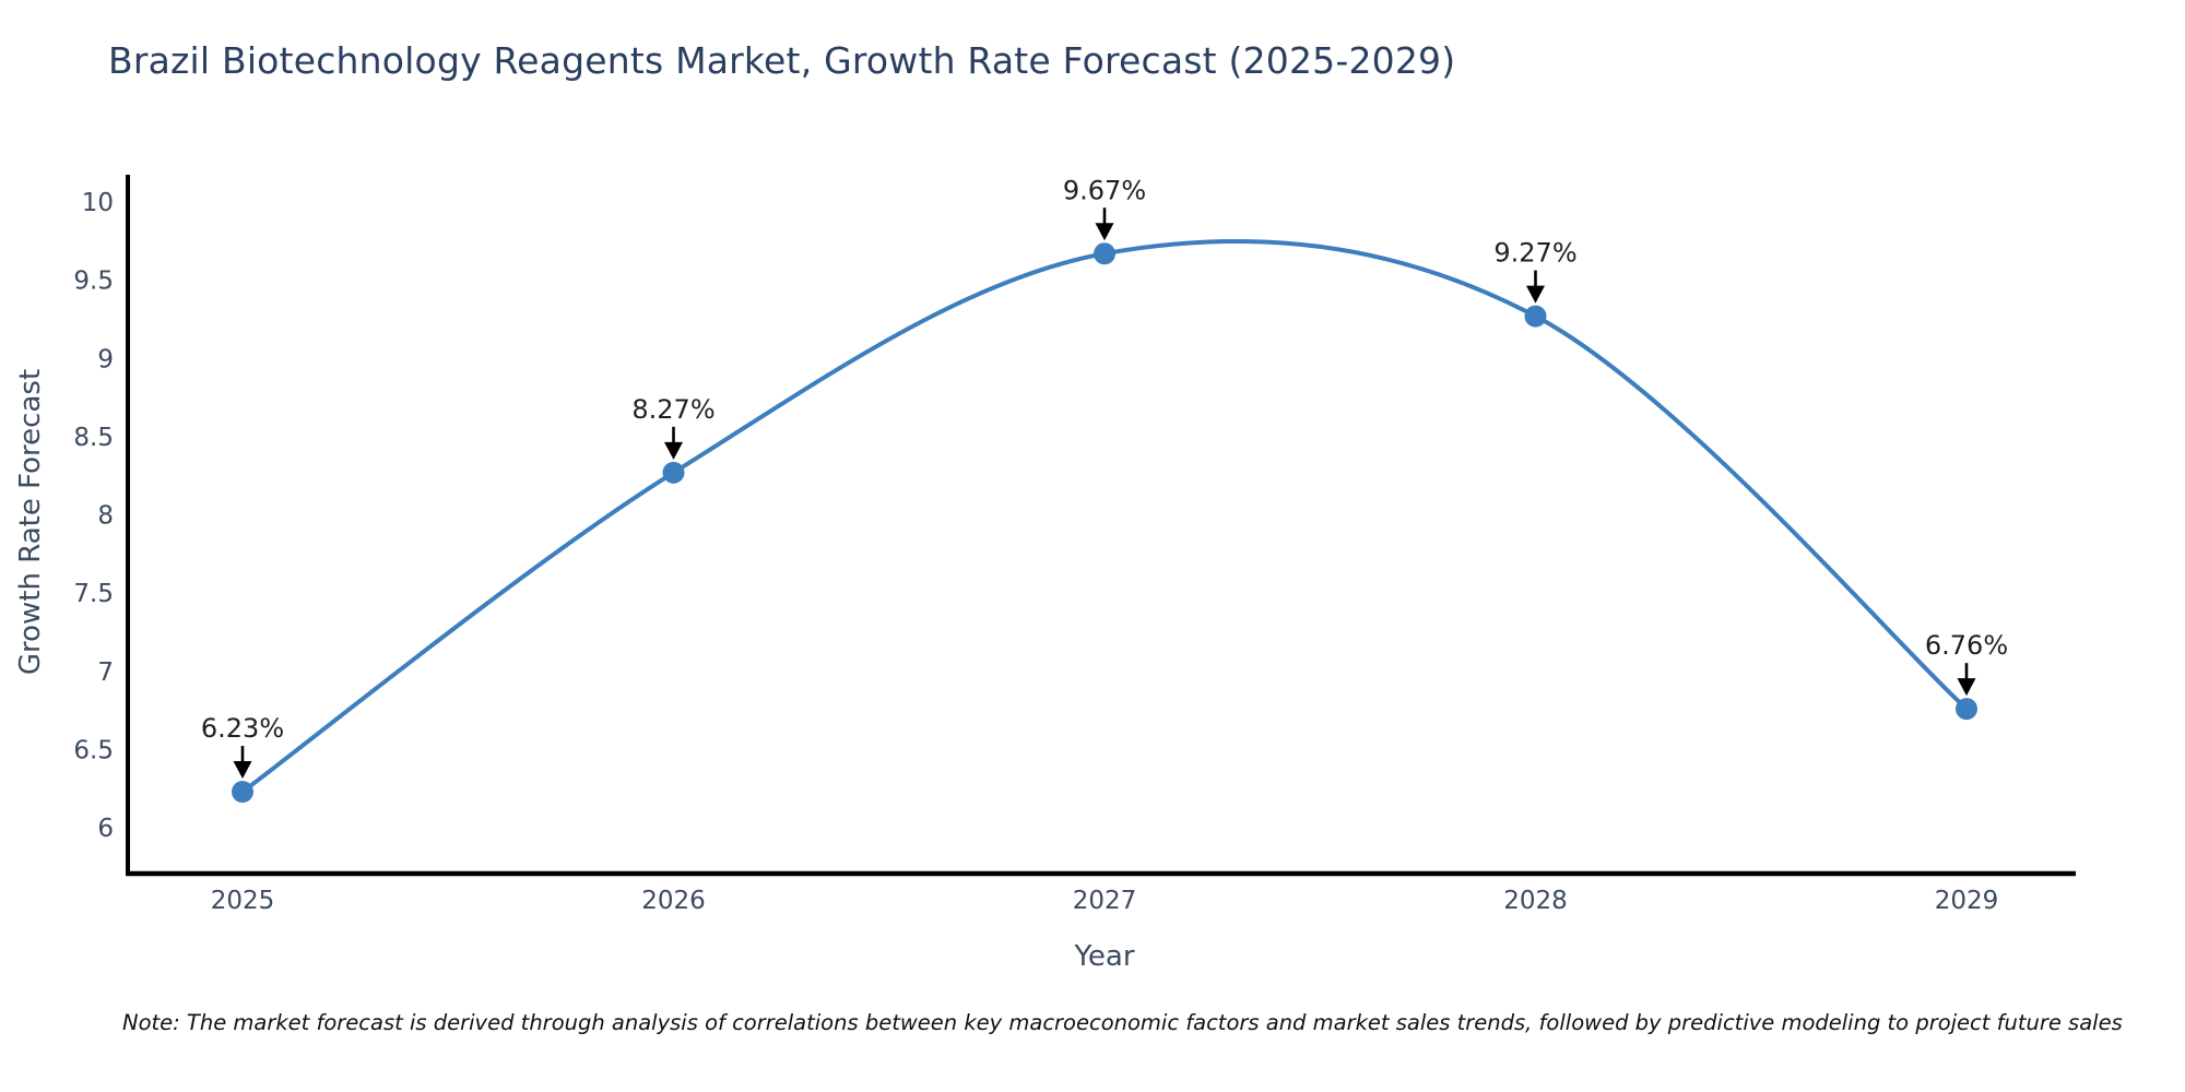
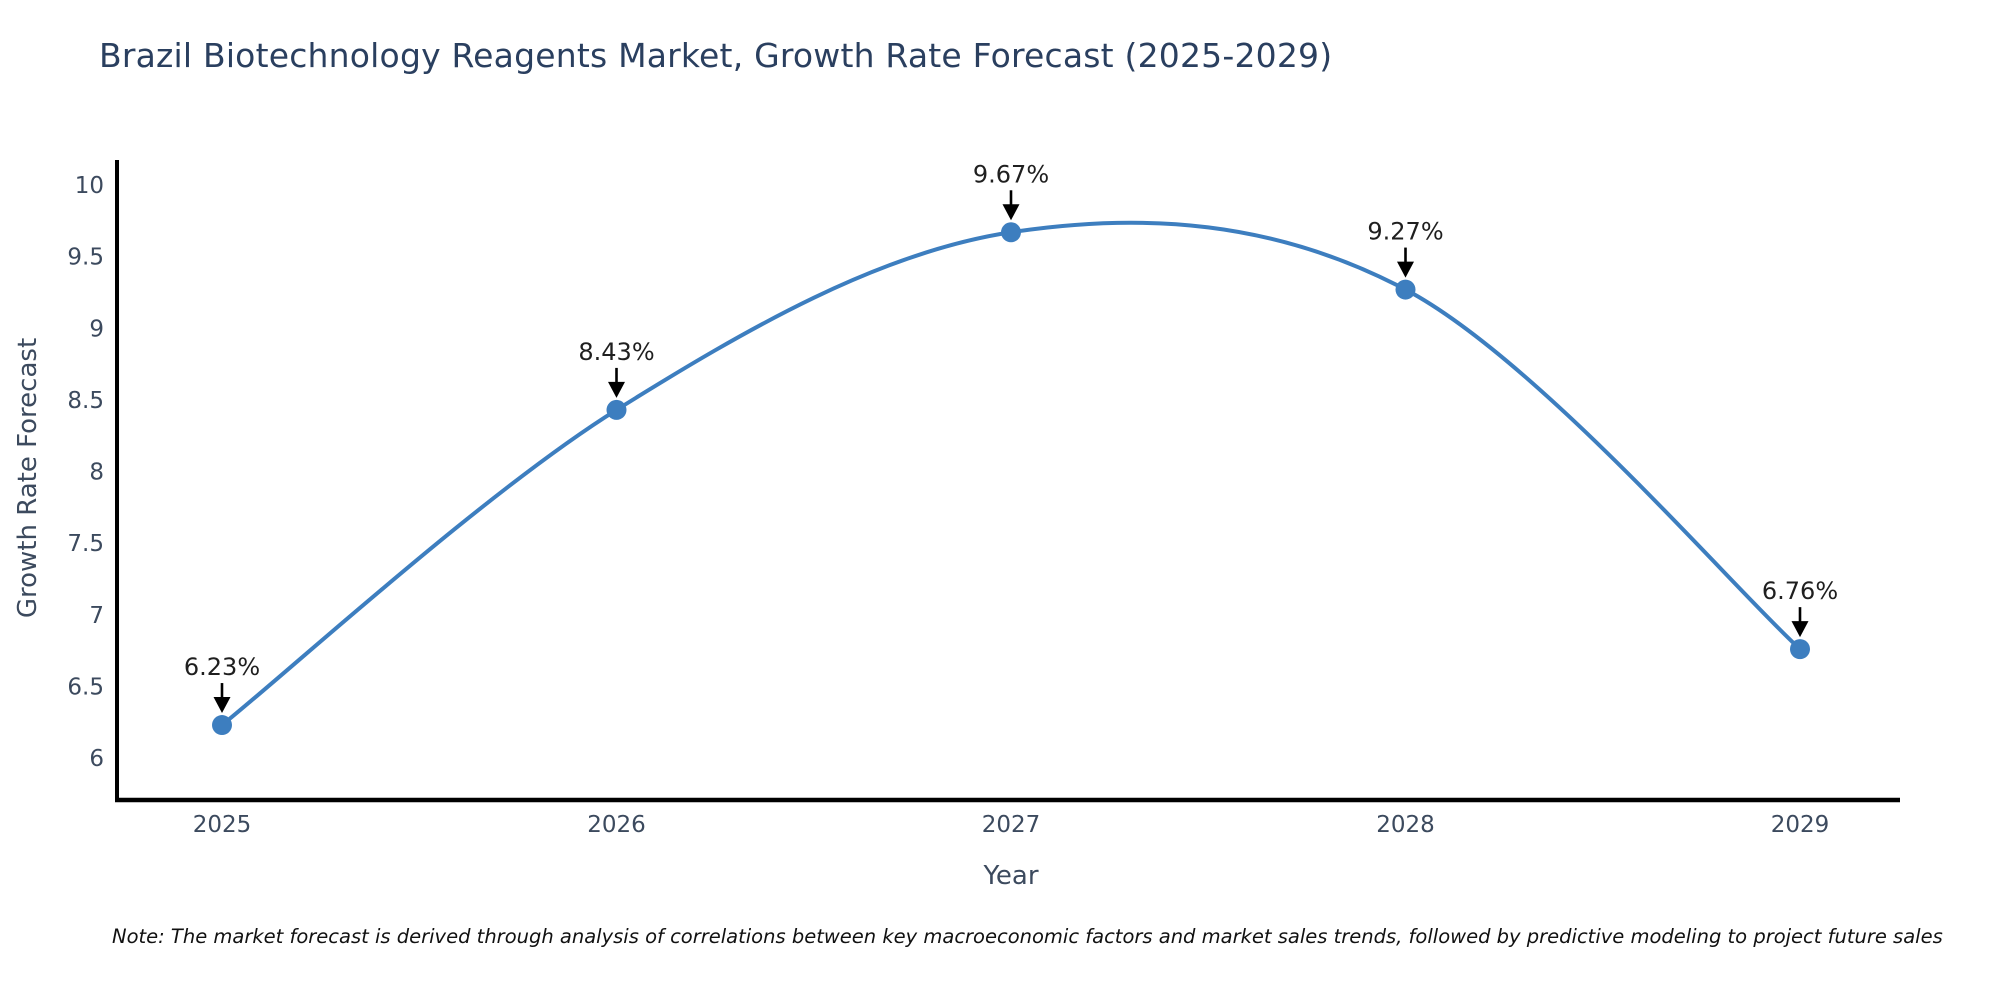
2026: 8.27% -> 8.43%
